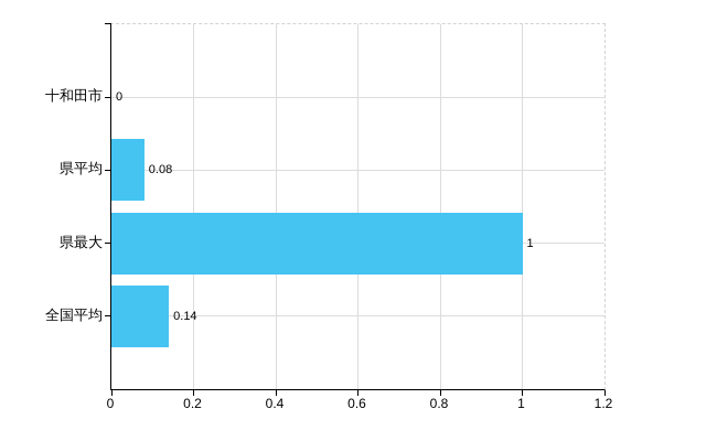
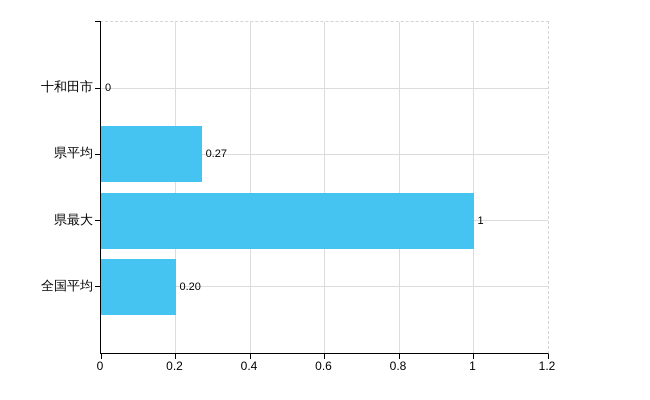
県平均: 0.08 -> 0.27
全国平均: 0.14 -> 0.20
